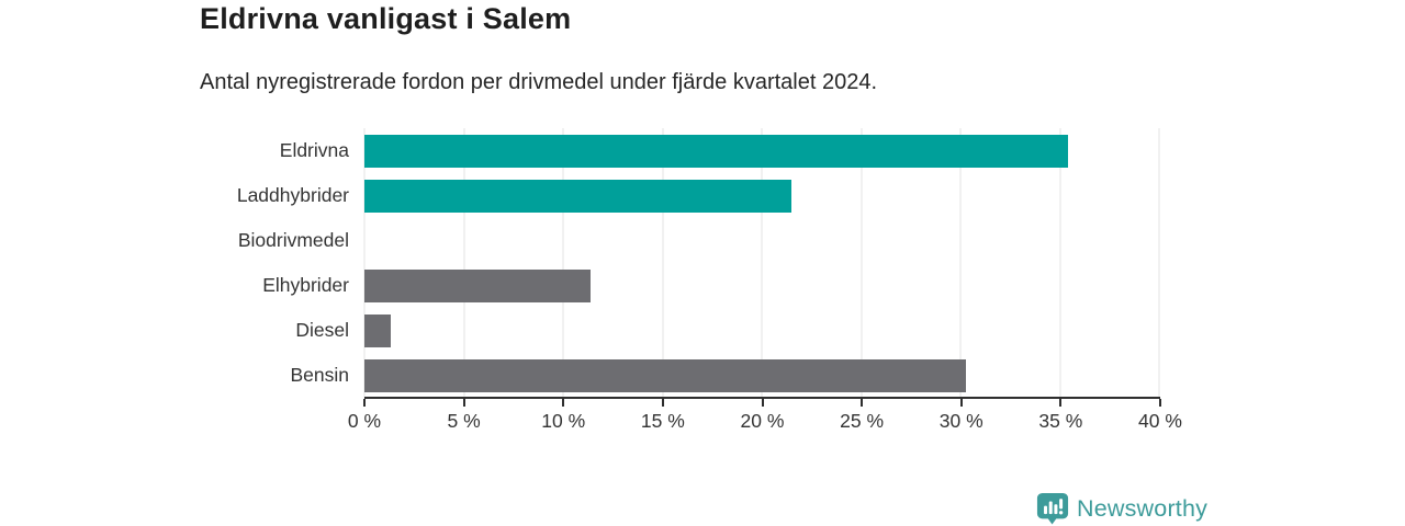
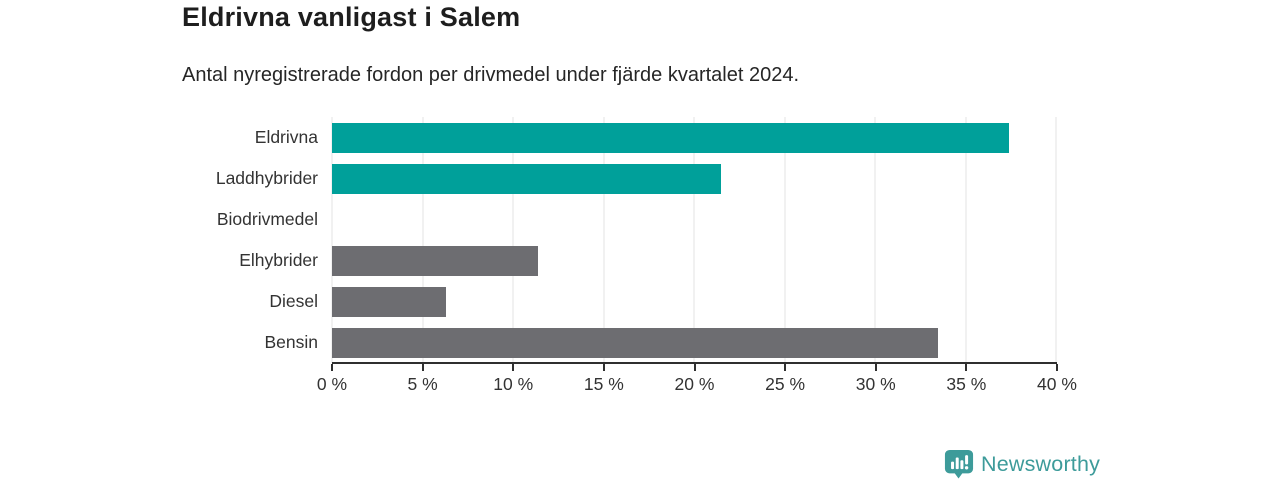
Eldrivna: 35.4% -> 37.4%
Diesel: 1.3% -> 6.3%
Bensin: 30.3% -> 33.5%
